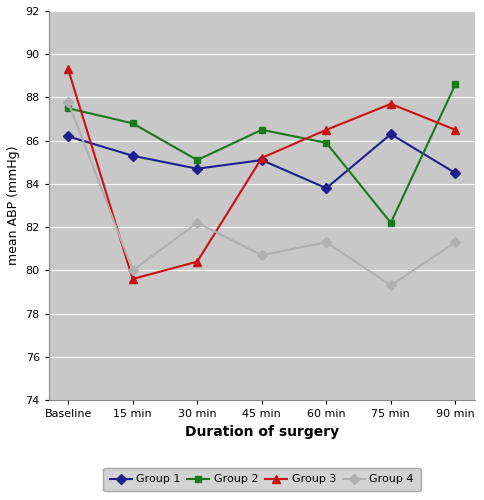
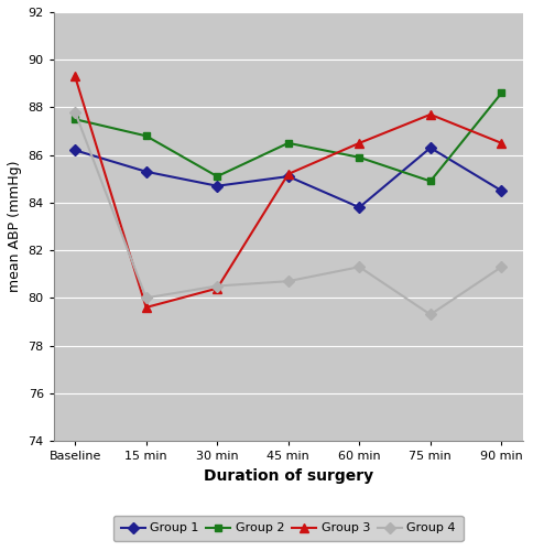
Group 4/30 min: 82.2 -> 80.5
Group 2/75 min: 82.2 -> 84.9
